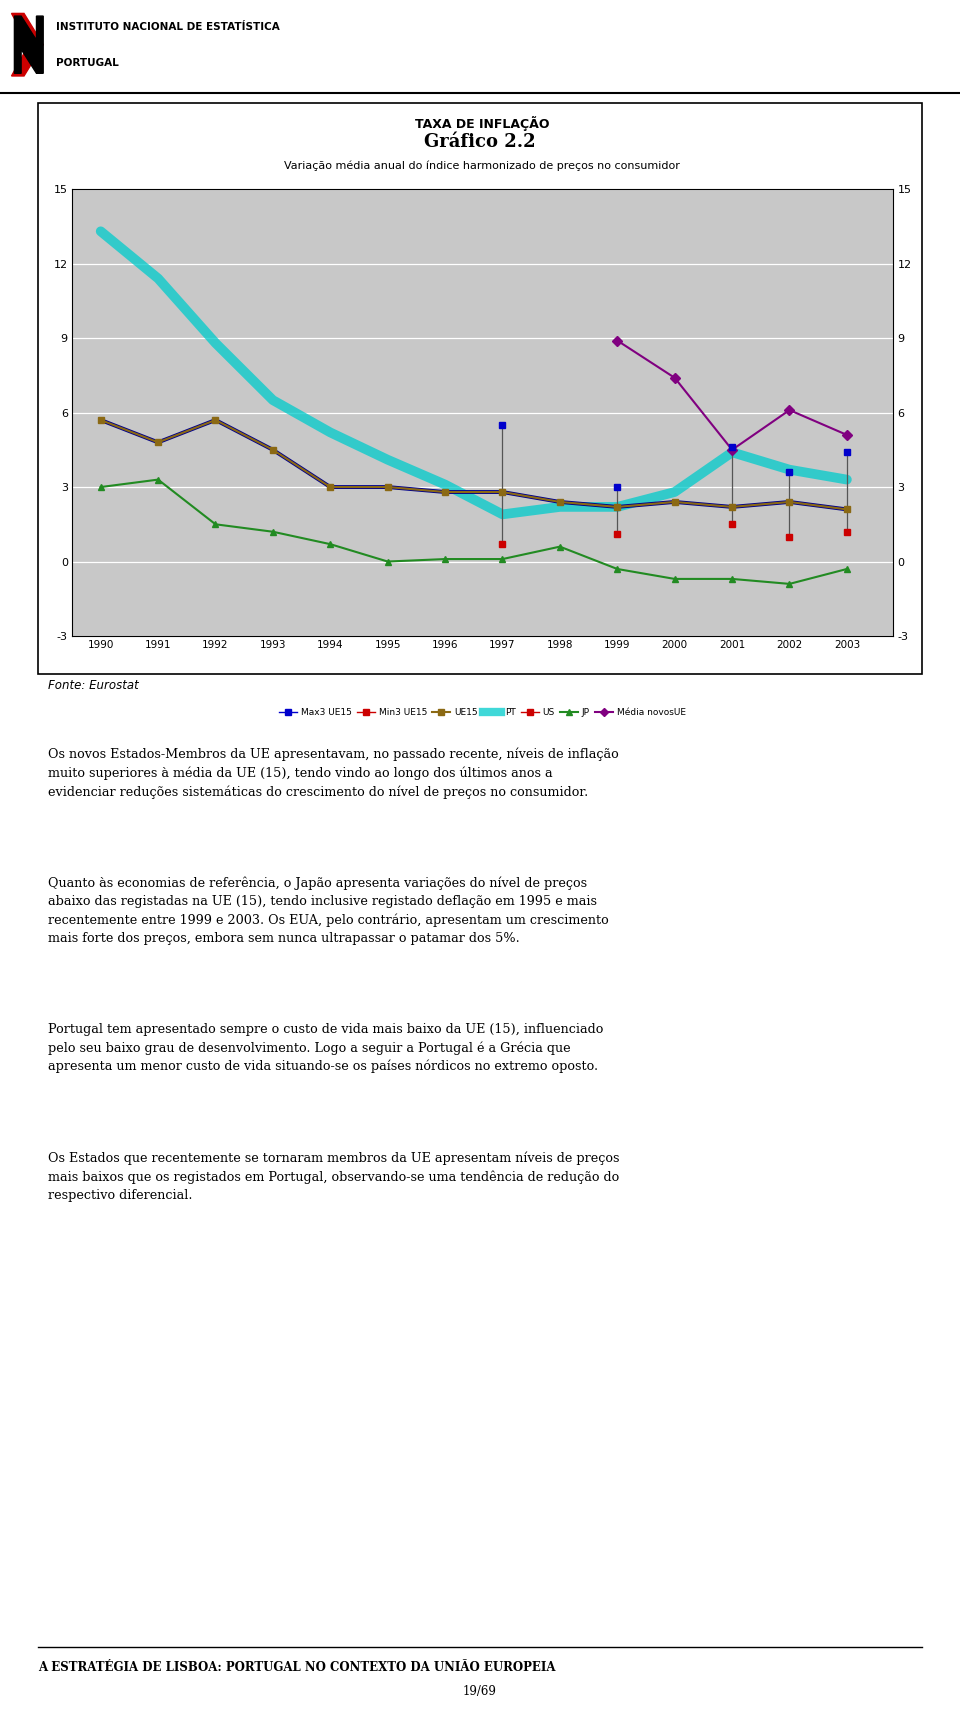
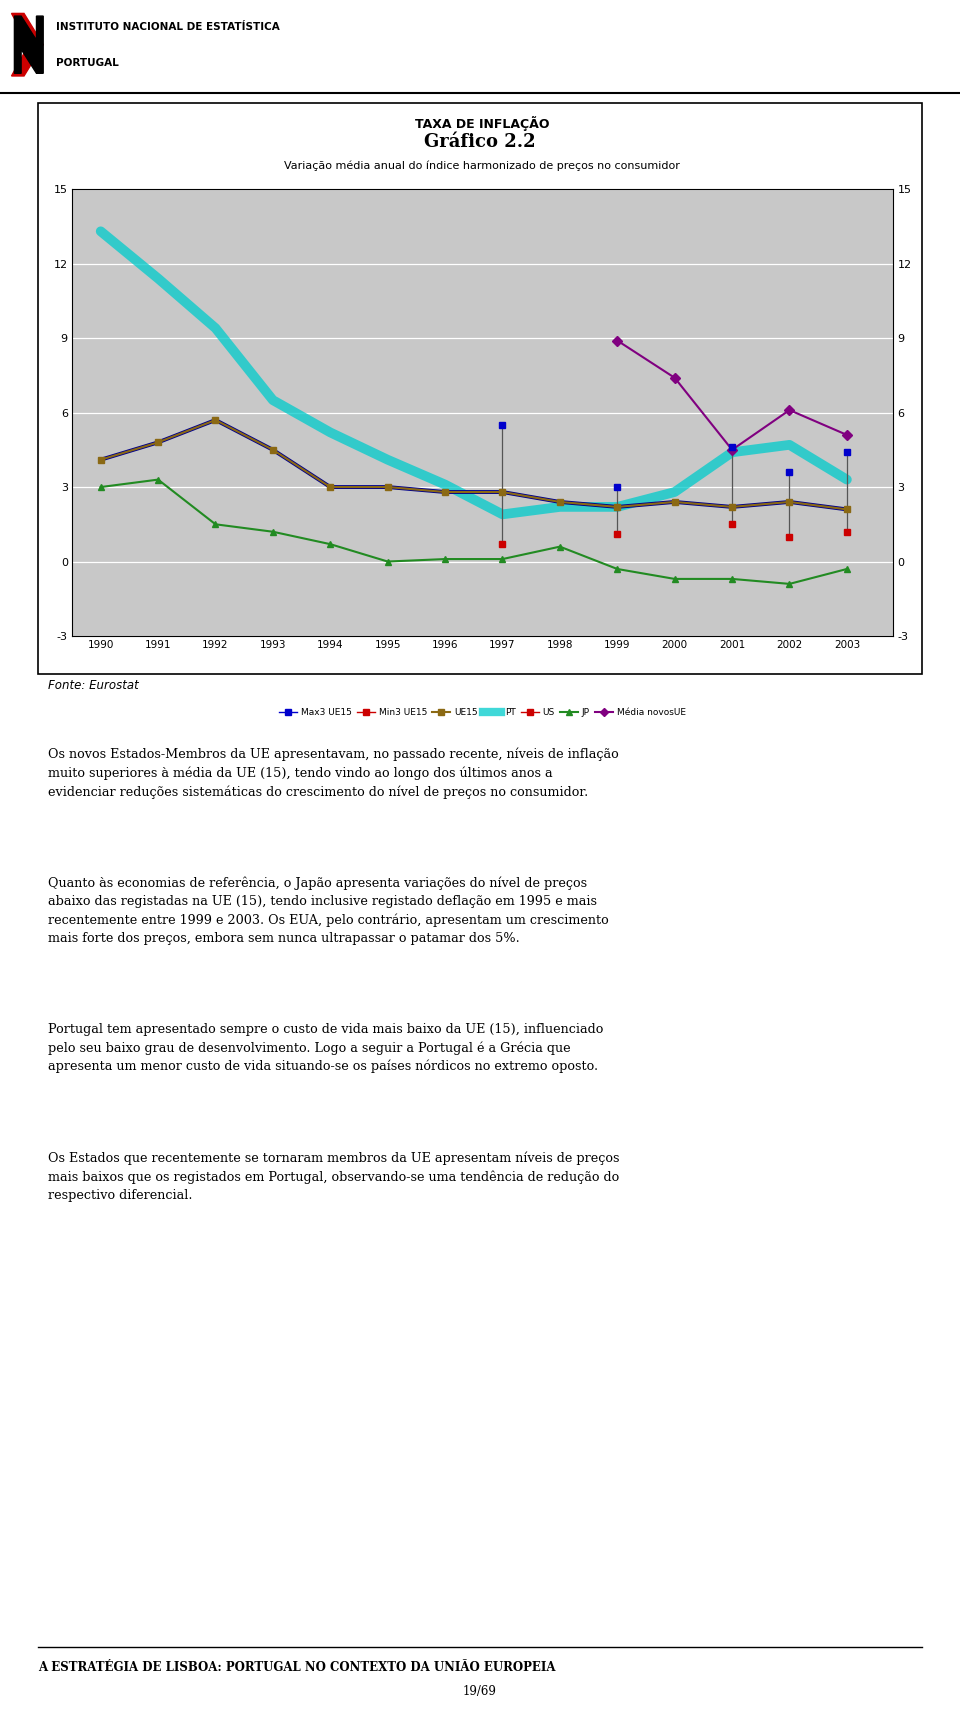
UE15/1990: 5.7 -> 4.1
PT/1992: 8.8 -> 9.4
PT/2002: 3.7 -> 4.7
